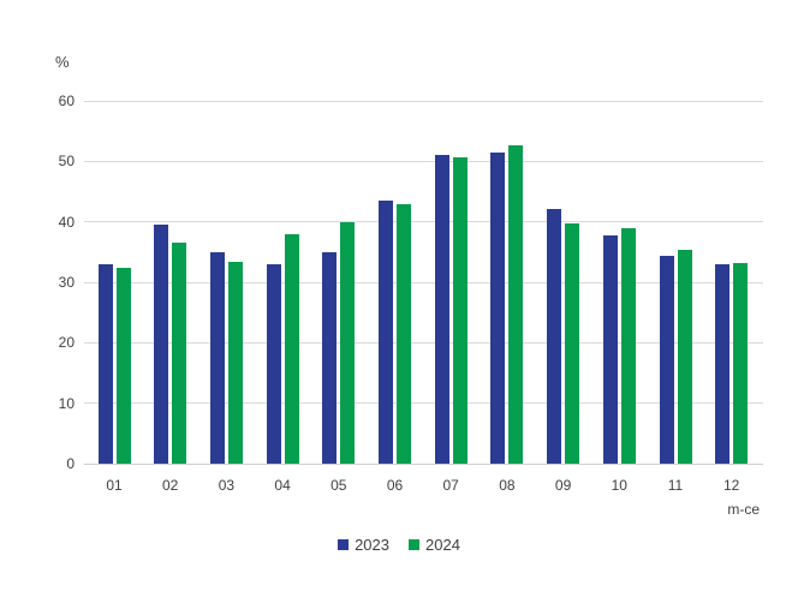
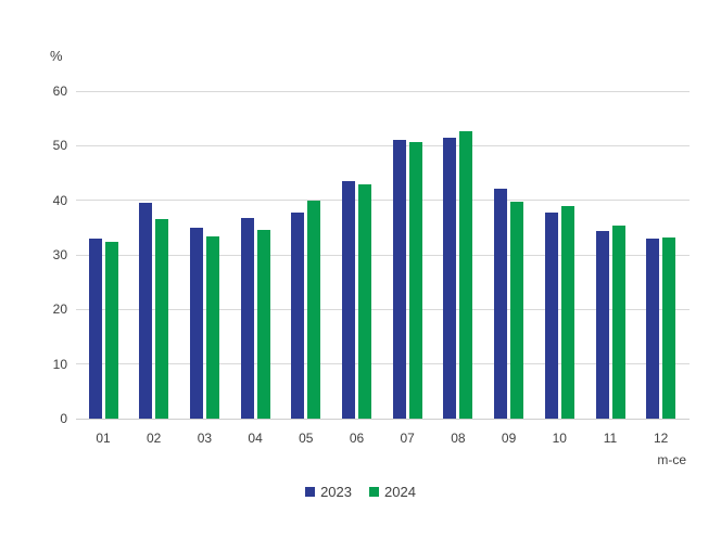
2023/04: 33 -> 37
2024/04: 38 -> 34
2023/05: 35 -> 38
